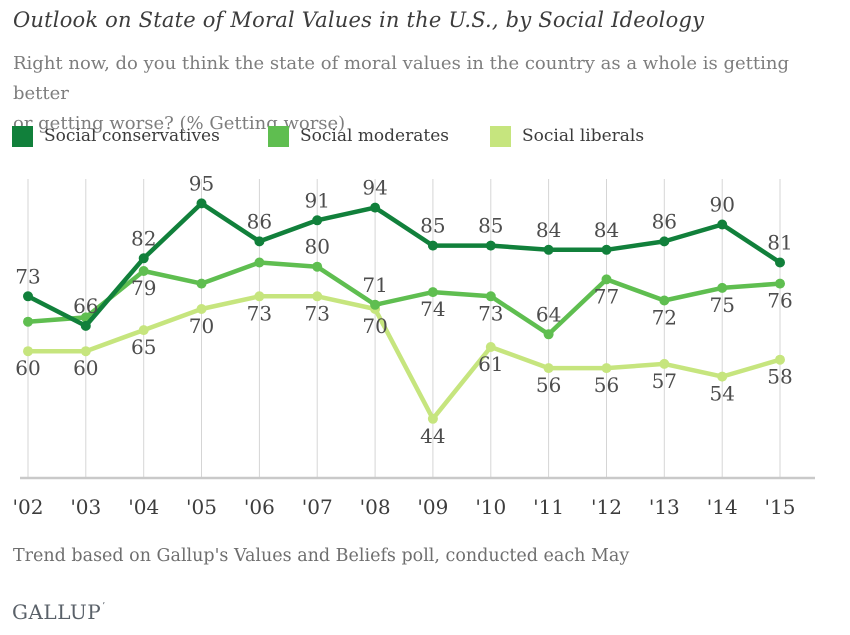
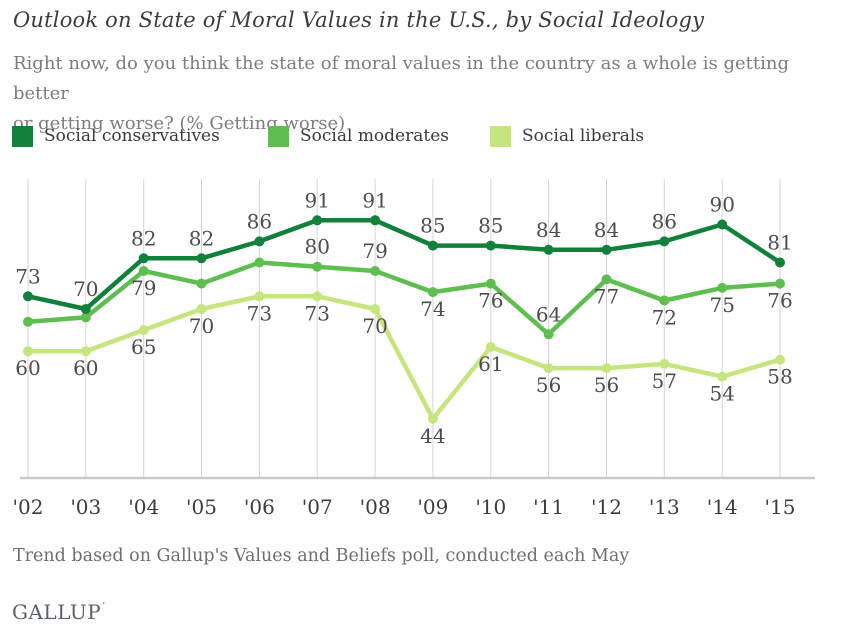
Social conservatives/'03: 66 -> 70
Social conservatives/'05: 95 -> 82
Social moderates/'08: 71 -> 79
Social conservatives/'08: 94 -> 91
Social moderates/'10: 73 -> 76
